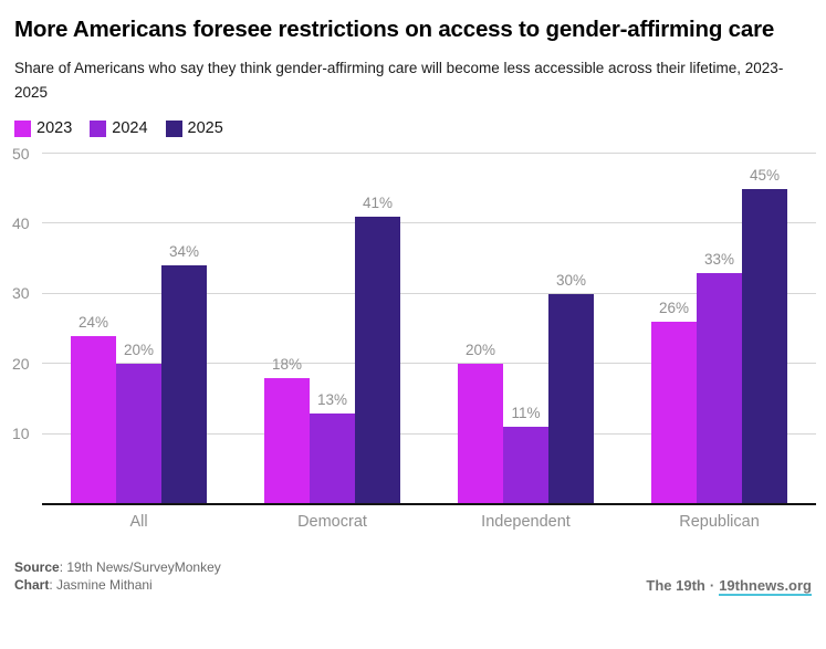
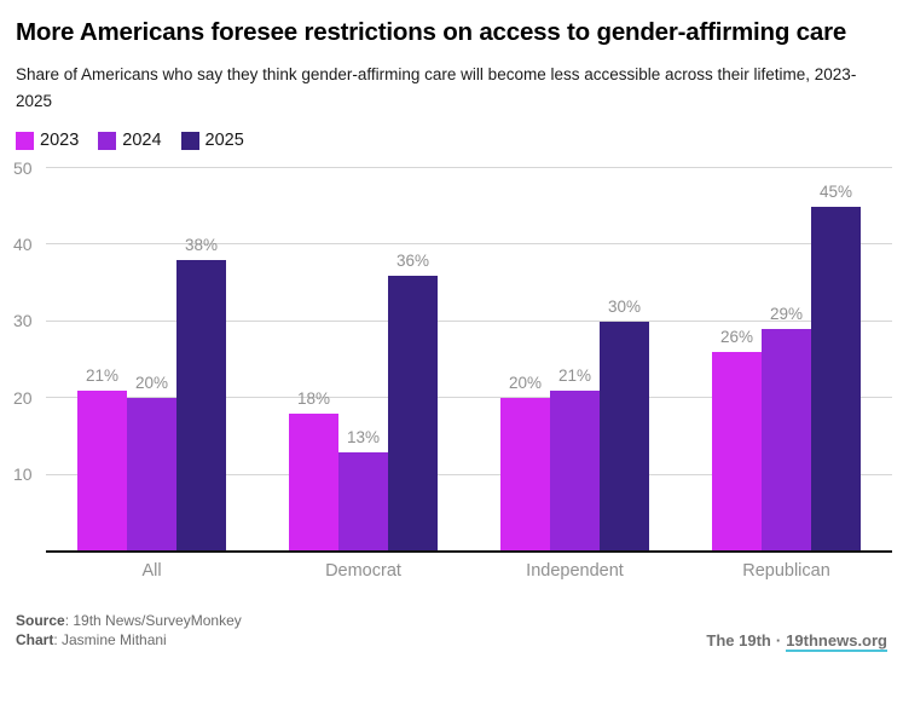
2023/All: 24% -> 21%
2025/All: 34% -> 38%
2025/Democrat: 41% -> 36%
2024/Independent: 11% -> 21%
2024/Republican: 33% -> 29%
